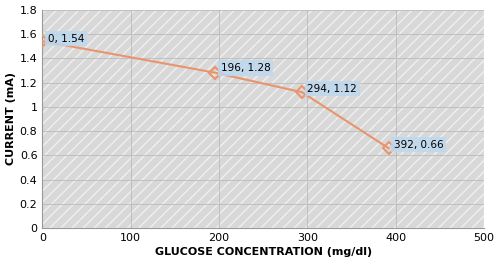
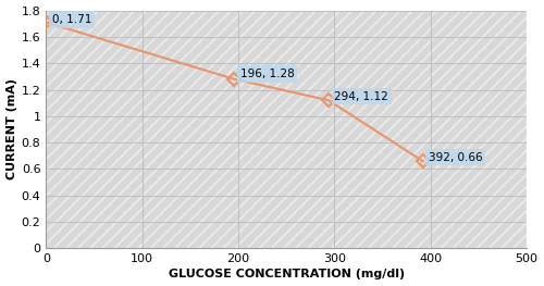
0: 1.54 -> 1.71
